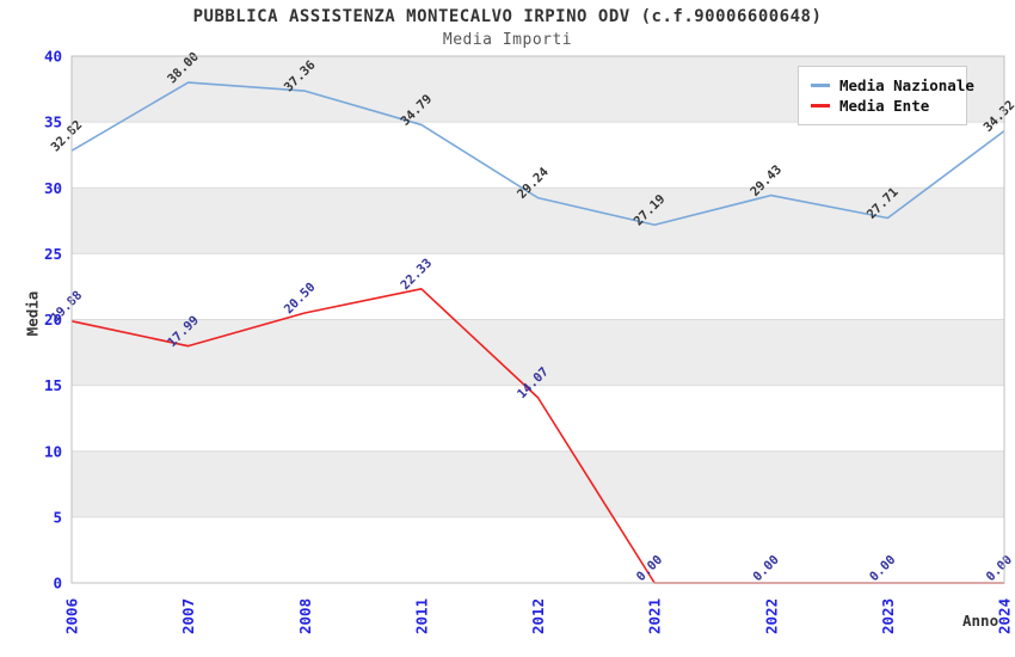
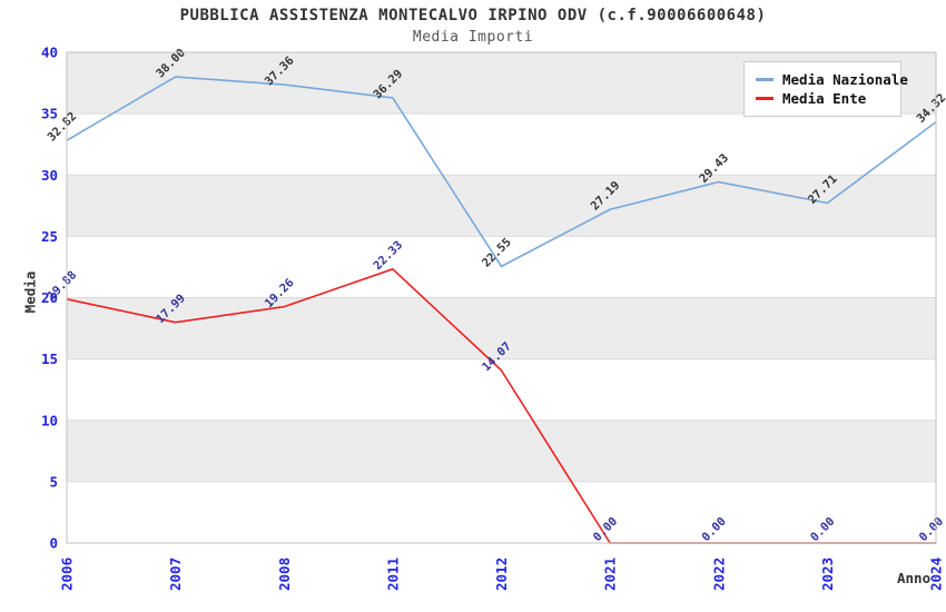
Media Ente/2008: 20.50 -> 19.26
Media Nazionale/2011: 34.79 -> 36.29
Media Nazionale/2012: 29.24 -> 22.55
